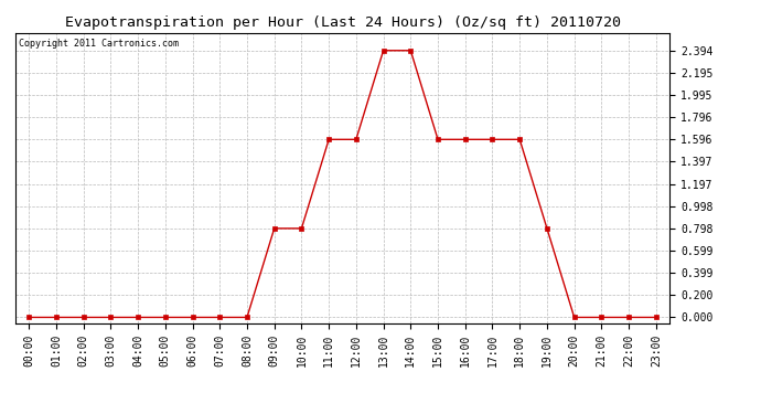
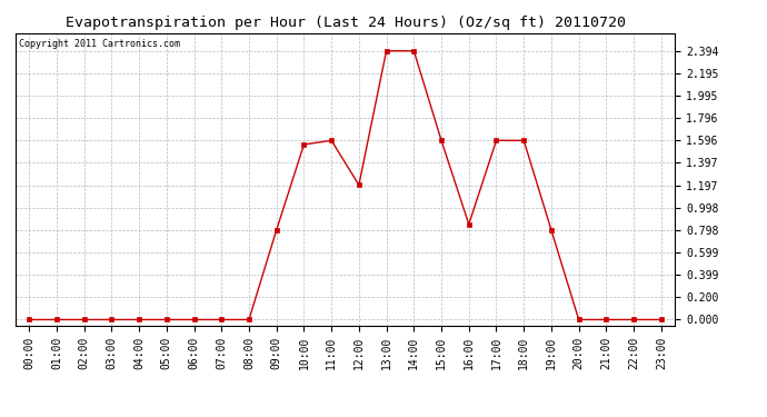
10:00: 0.80 -> 1.56
12:00: 1.60 -> 1.20
16:00: 1.60 -> 0.85
